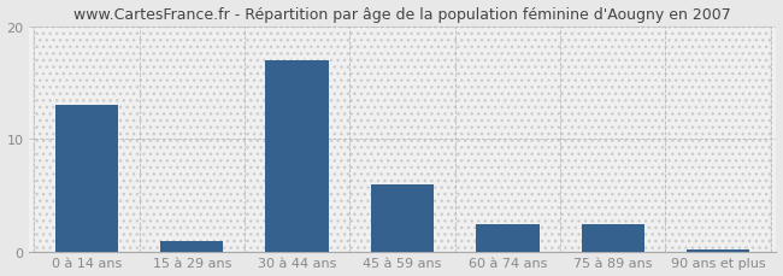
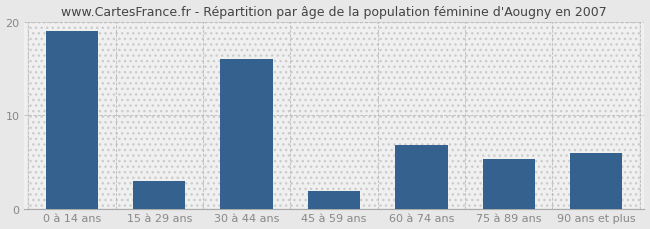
0 à 14 ans: 13.0 -> 19.0
15 à 29 ans: 1.0 -> 3.0
30 à 44 ans: 17.0 -> 16.0
45 à 59 ans: 6.0 -> 2.0
60 à 74 ans: 2.5 -> 6.8
75 à 89 ans: 2.5 -> 5.4
90 ans et plus: 0.2 -> 6.0
